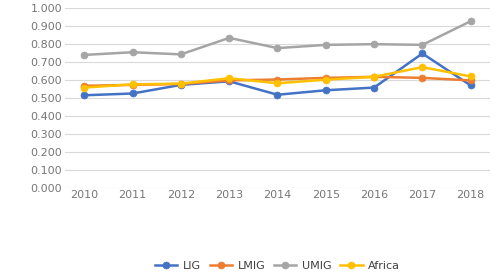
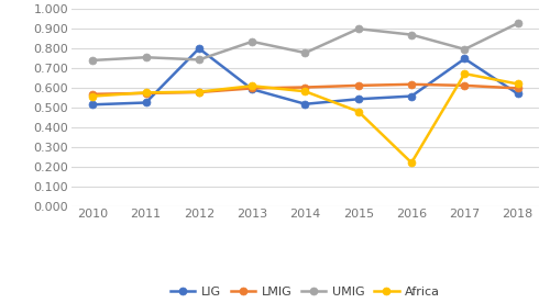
LIG/2012: 0.57 -> 0.80
UMIG/2015: 0.80 -> 0.90
Africa/2015: 0.60 -> 0.48
UMIG/2016: 0.80 -> 0.87
Africa/2016: 0.62 -> 0.22
